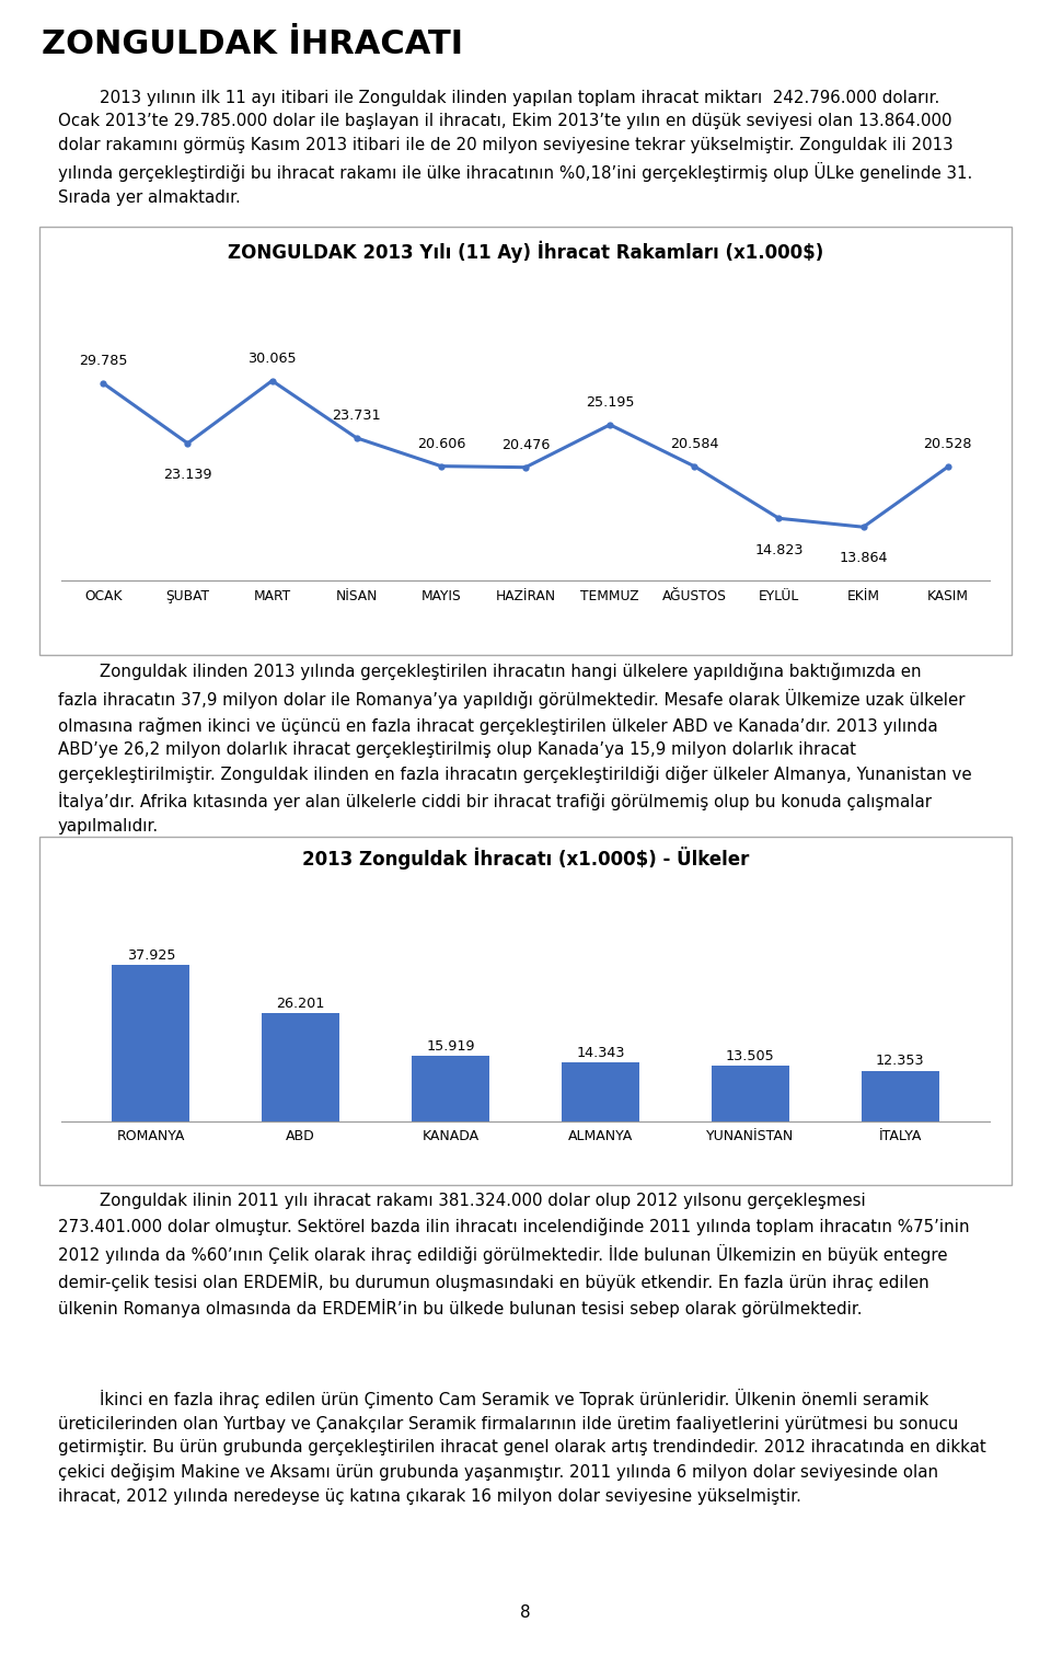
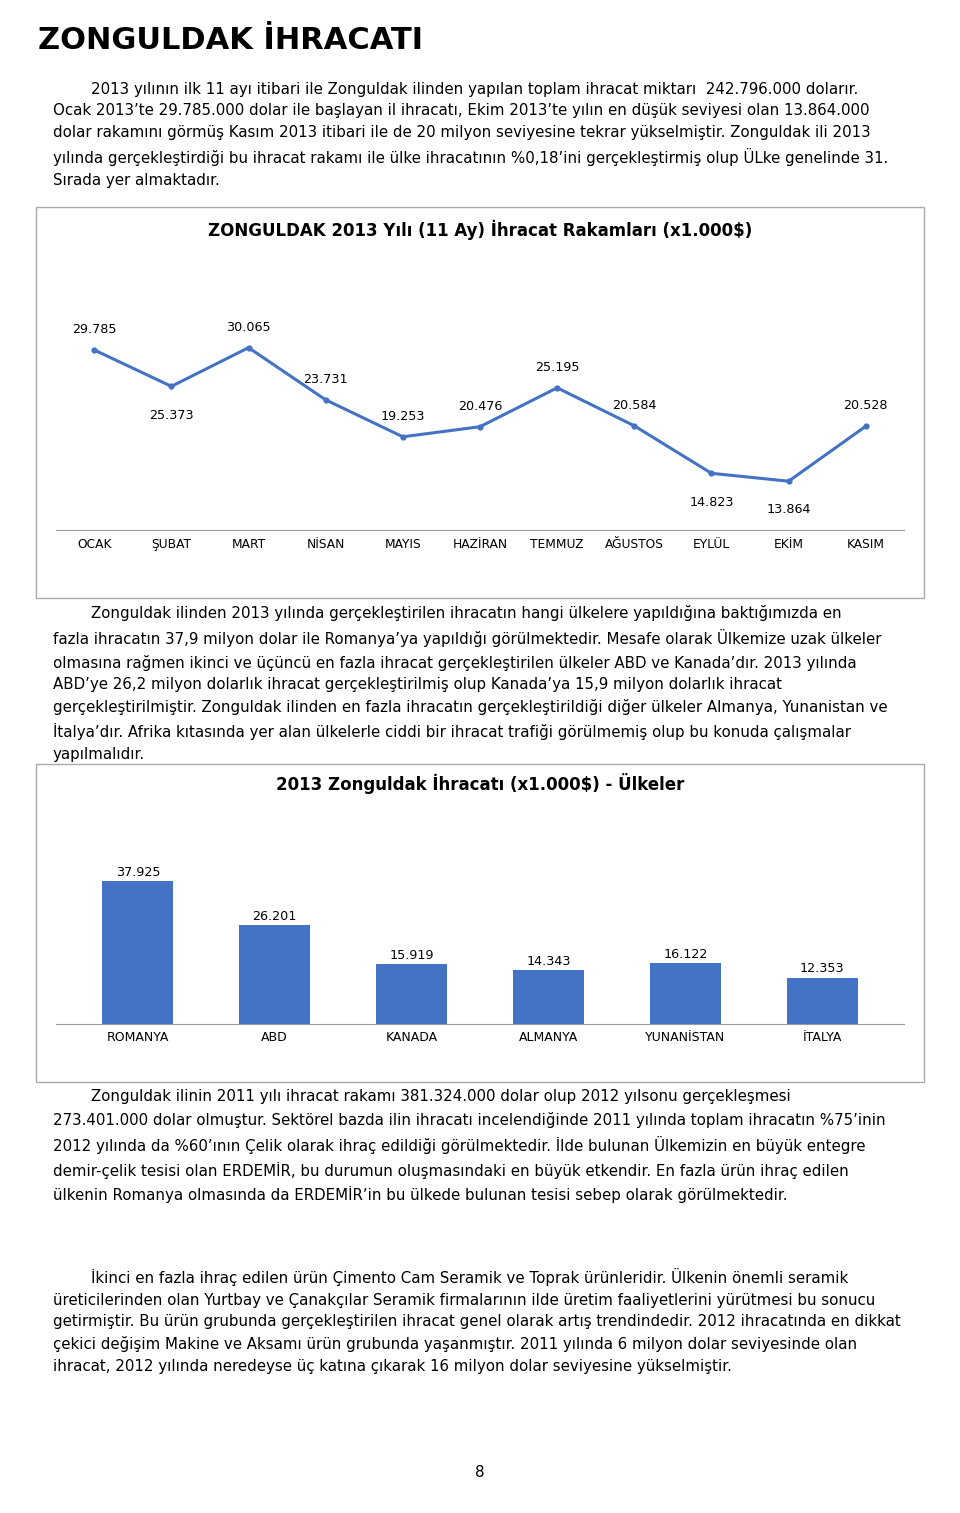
ŞUBAT: 23.139 -> 25.373
MAYIS: 20.606 -> 19.253
YUNANİSTAN: 13.505 -> 16.122
